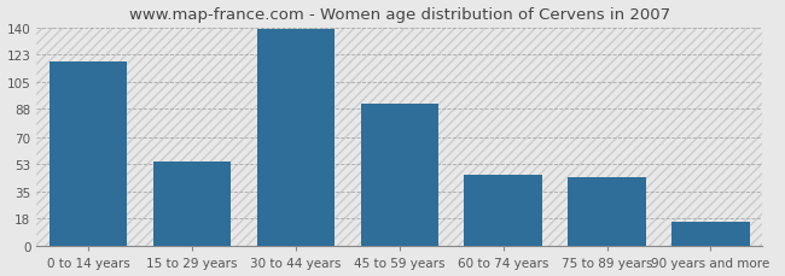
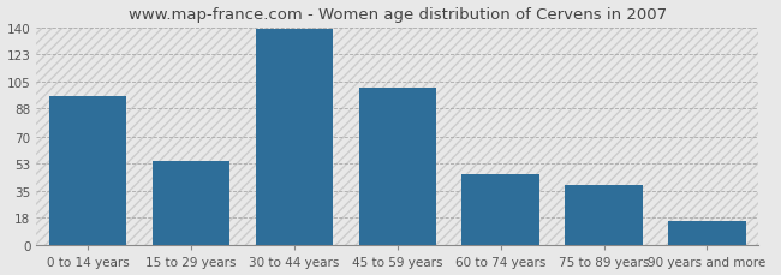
0 to 14 years: 118 -> 96
45 to 59 years: 91 -> 101
75 to 89 years: 44 -> 39
